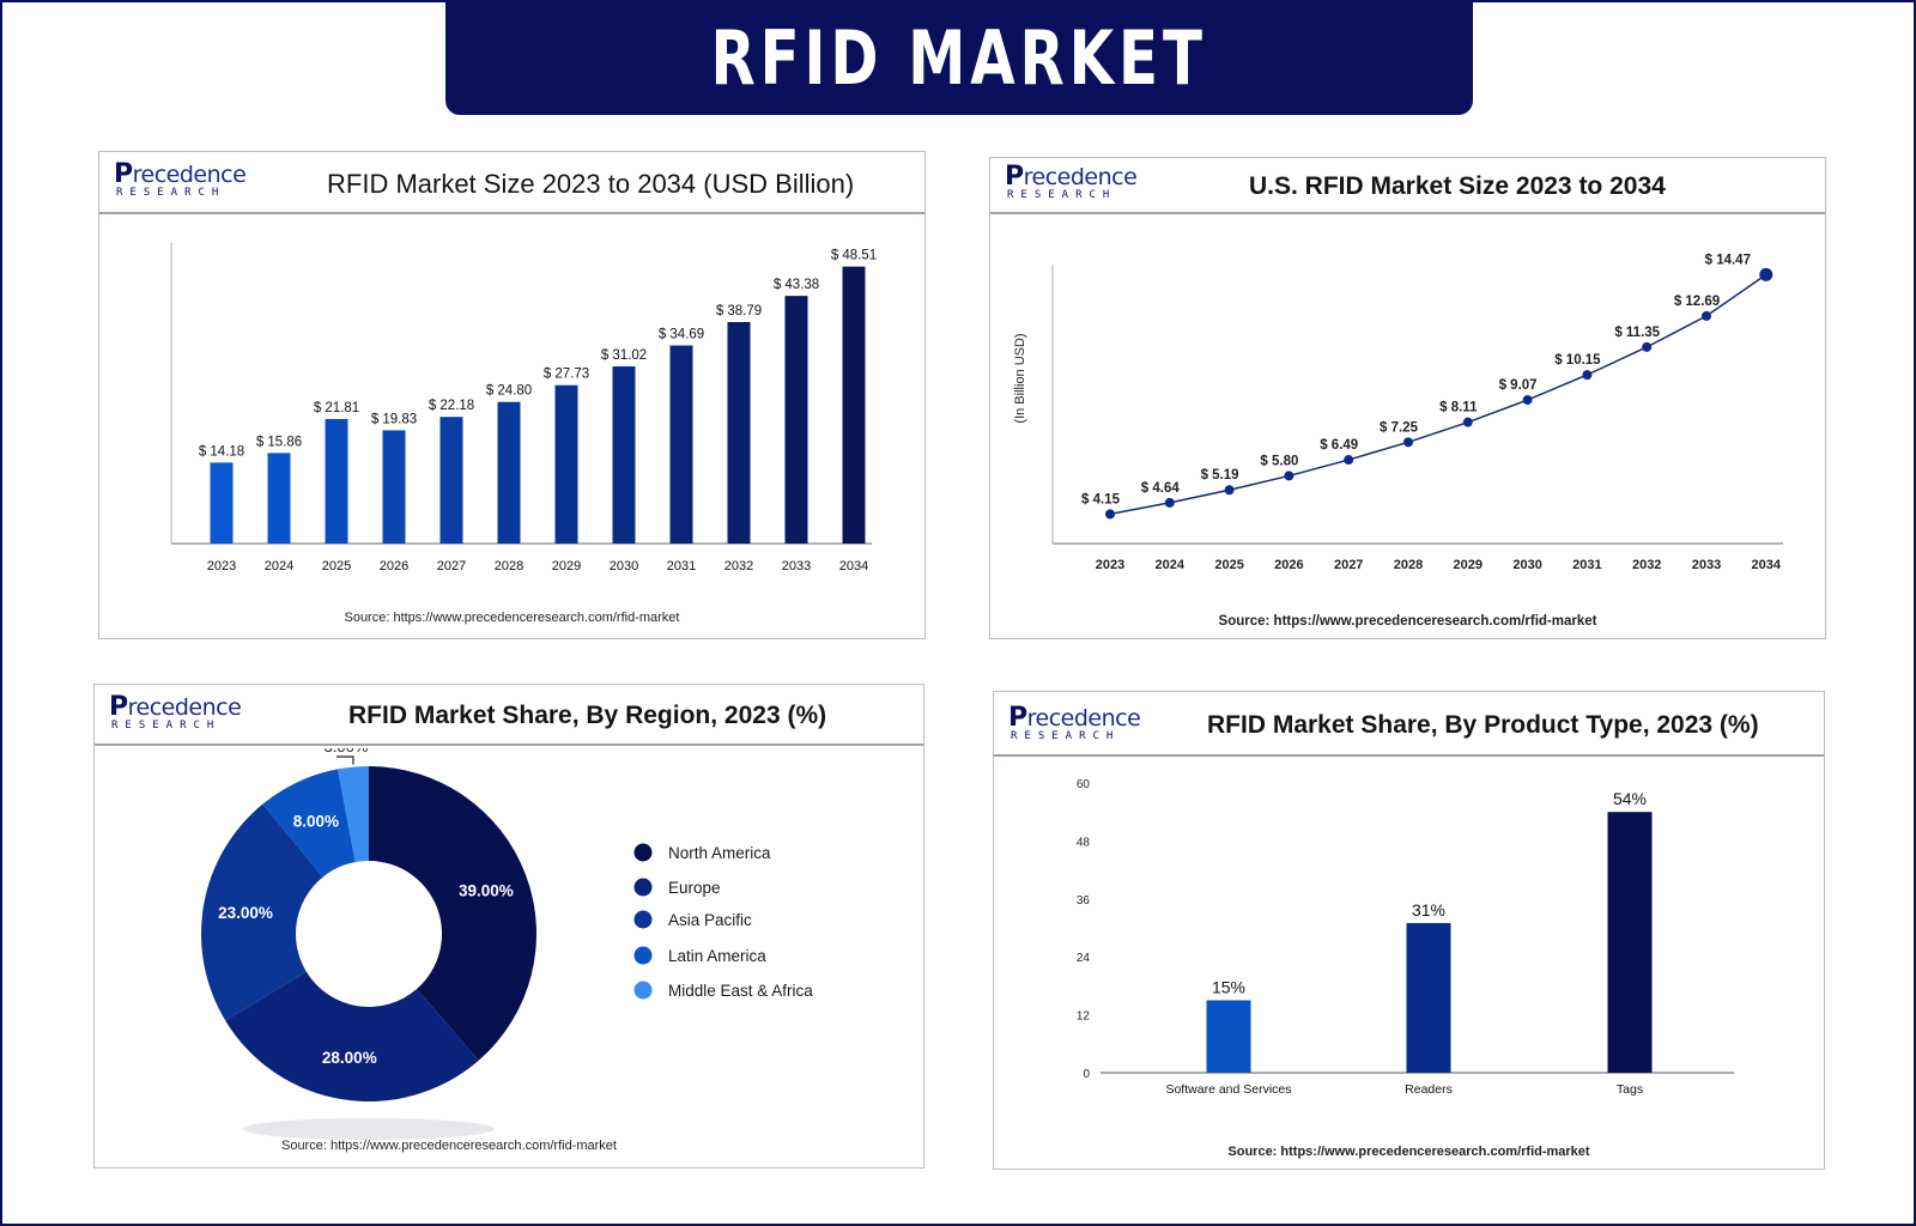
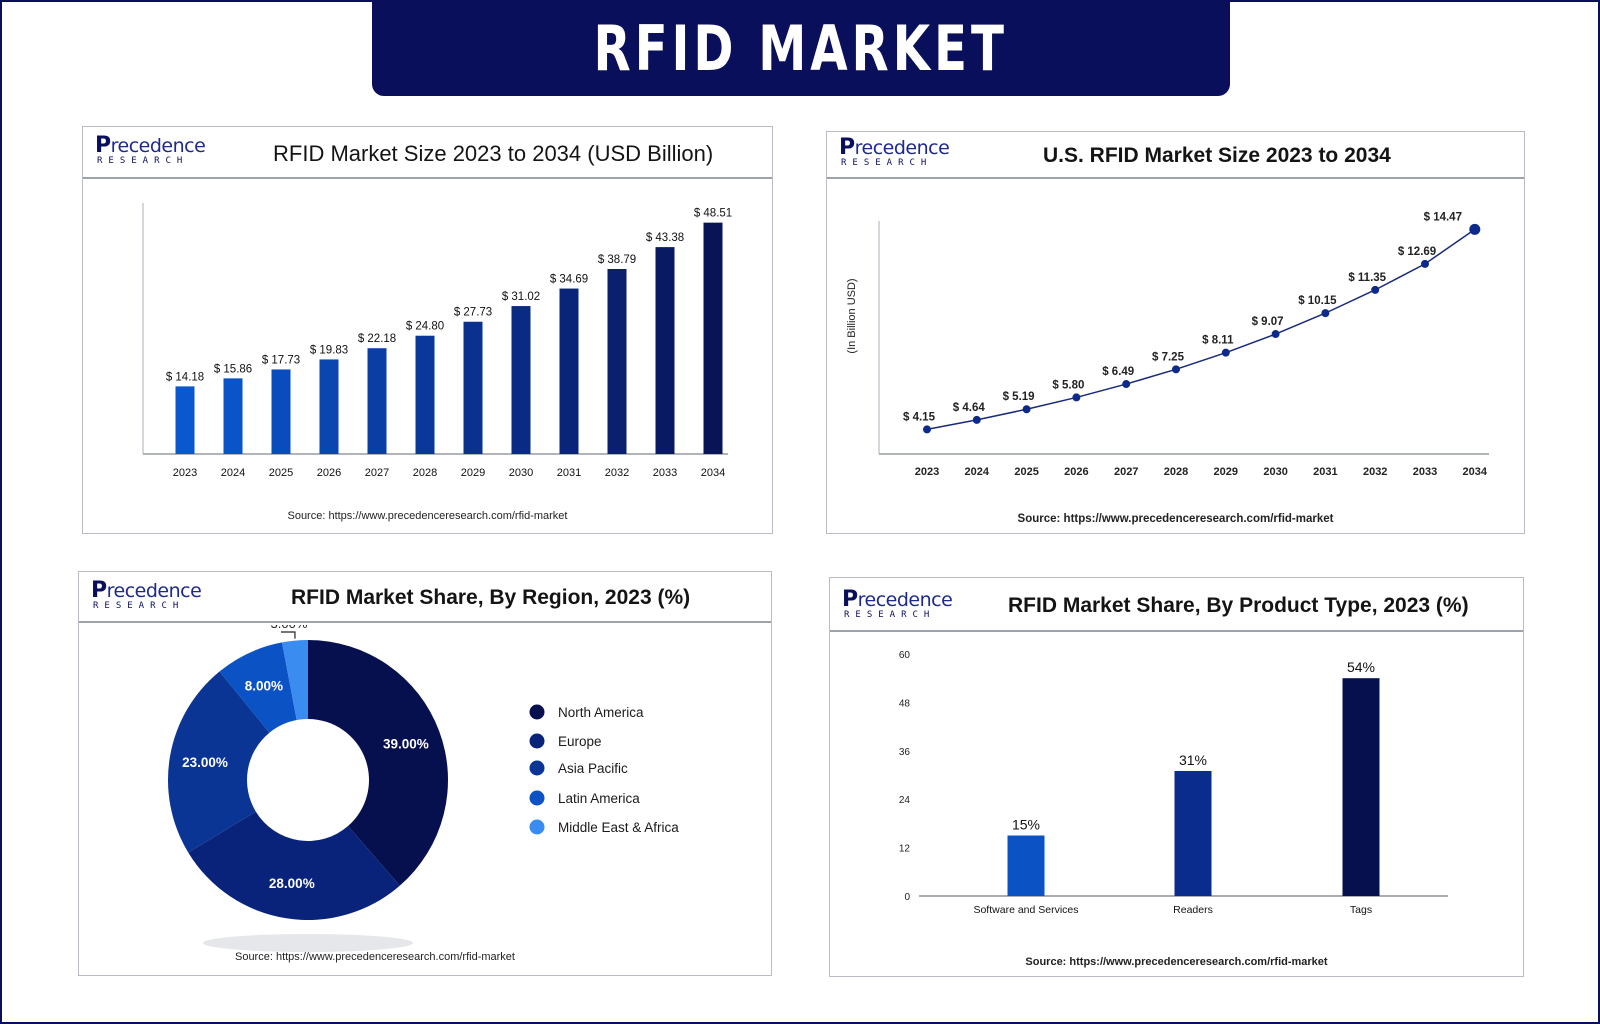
RFID Market Size 2023 to 2034 (USD Billion)/2025: 21.81 -> 17.73
